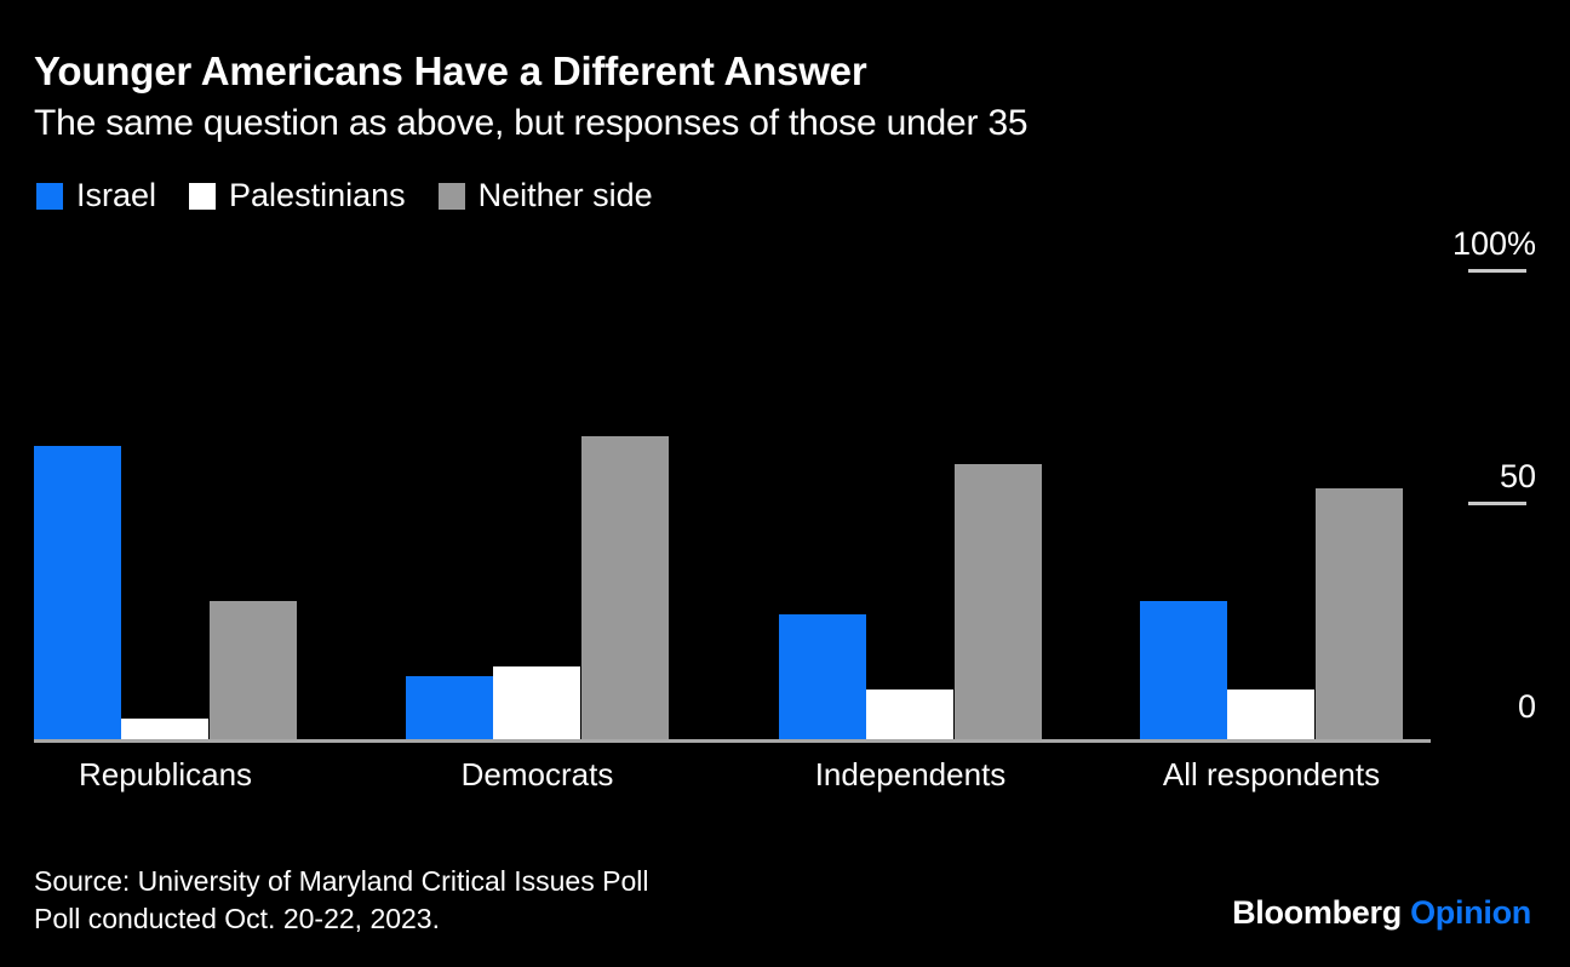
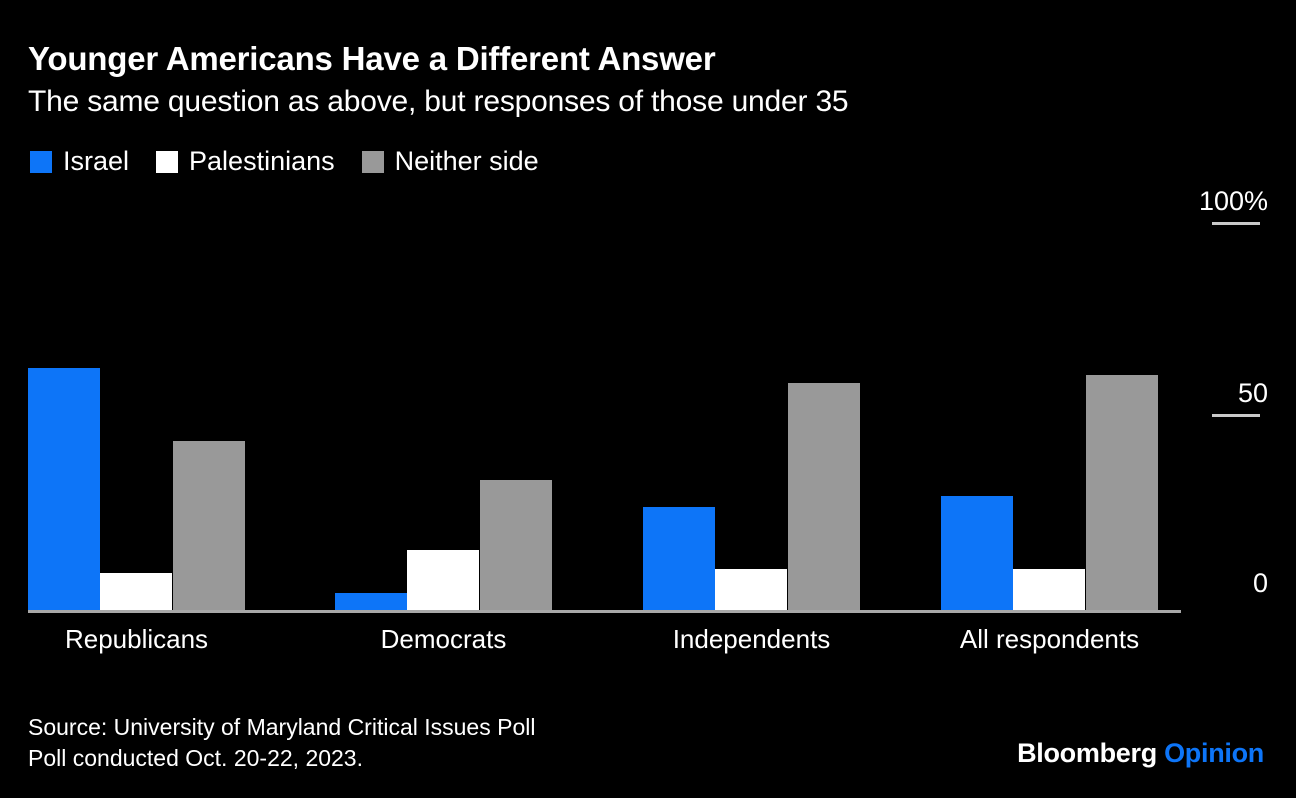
Palestinians/Republicans: 5% -> 10%
Neither side/Republicans: 30% -> 44%
Israel/Democrats: 14% -> 5%
Neither side/Democrats: 65% -> 34%
Neither side/All respondents: 54% -> 61%
